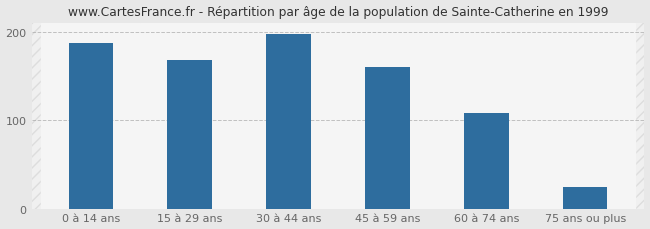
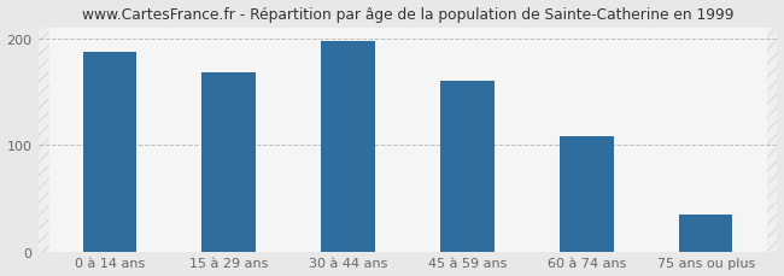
75 ans ou plus: 24 -> 35
